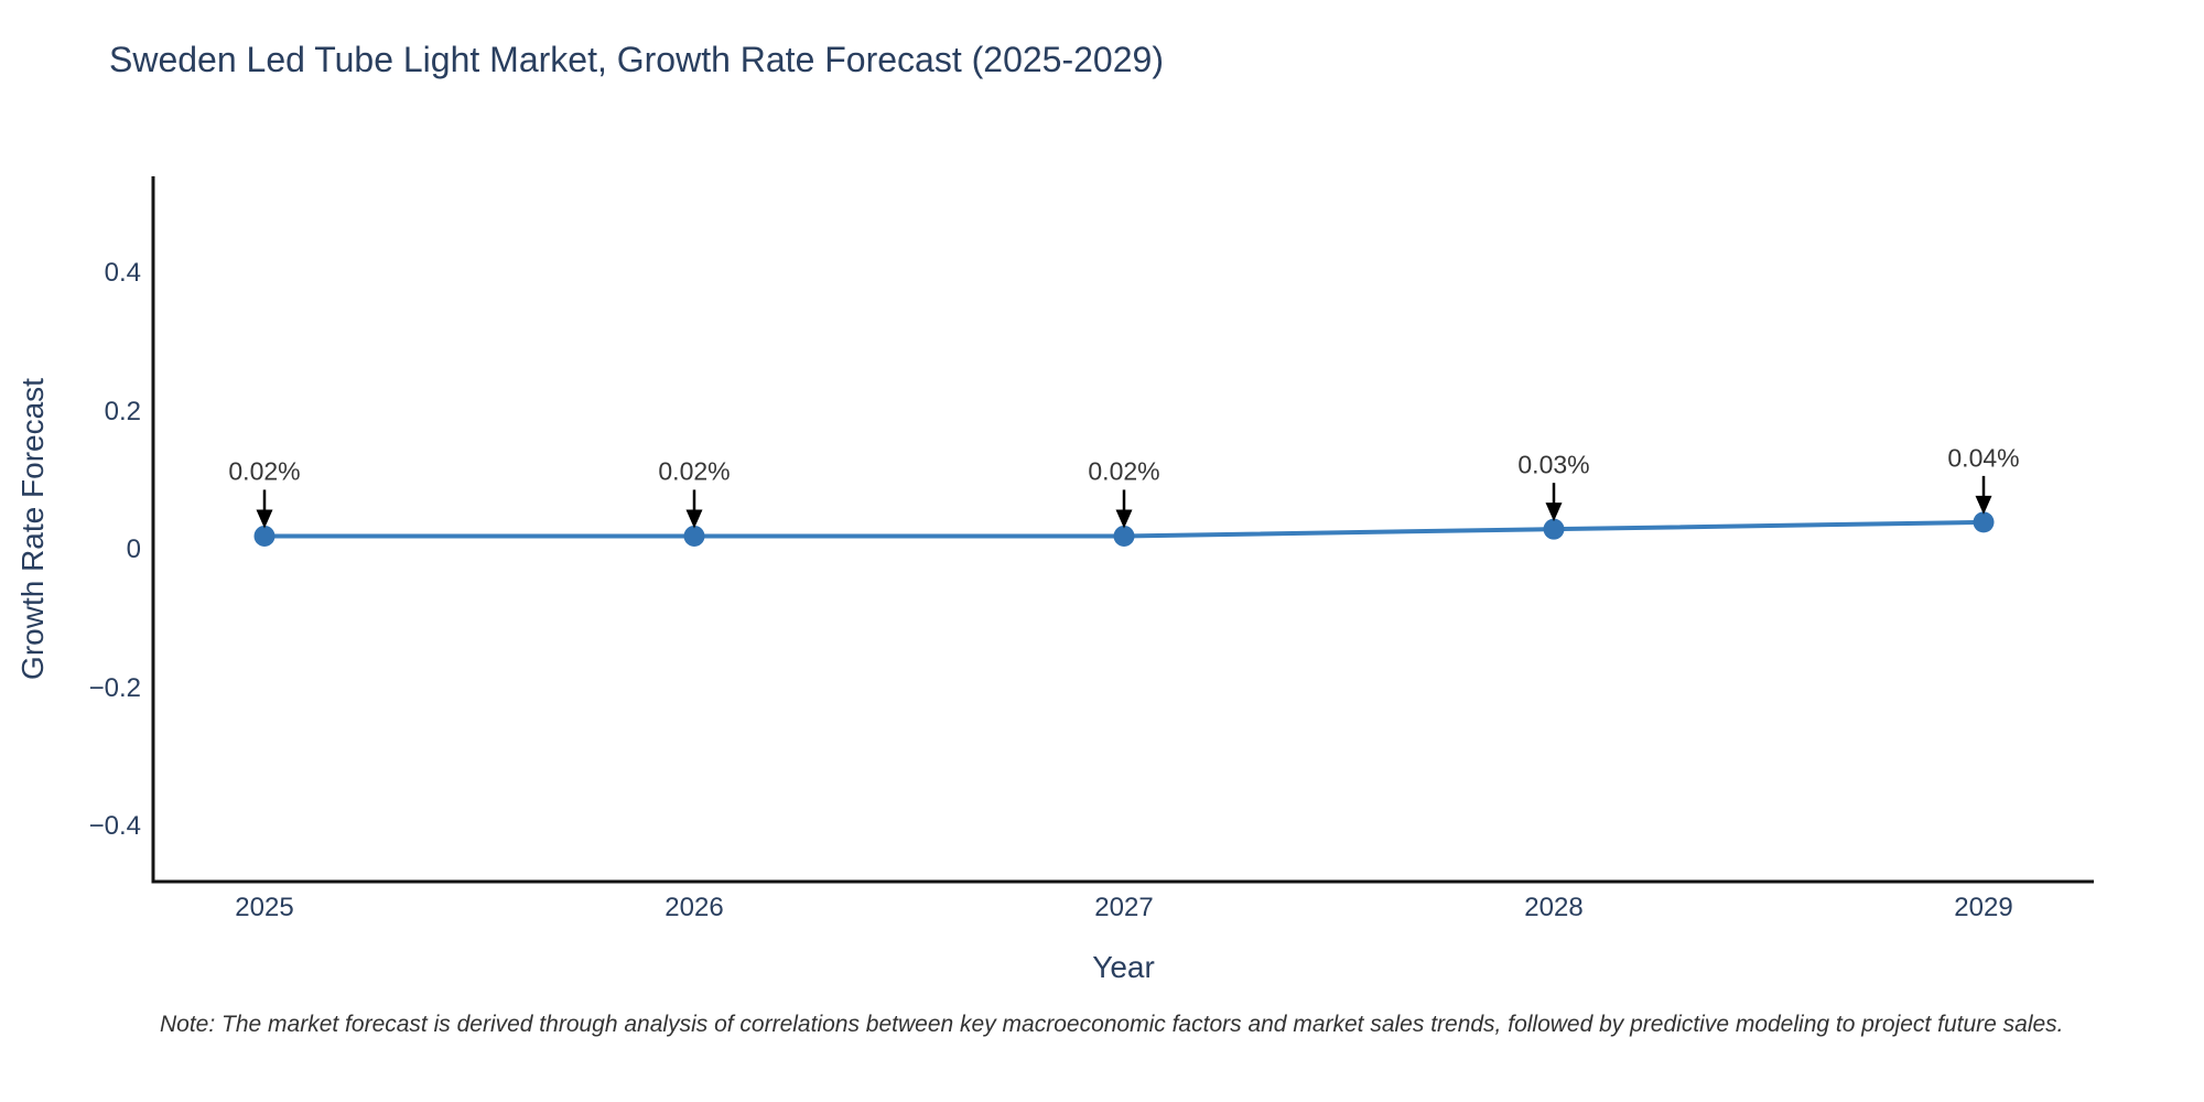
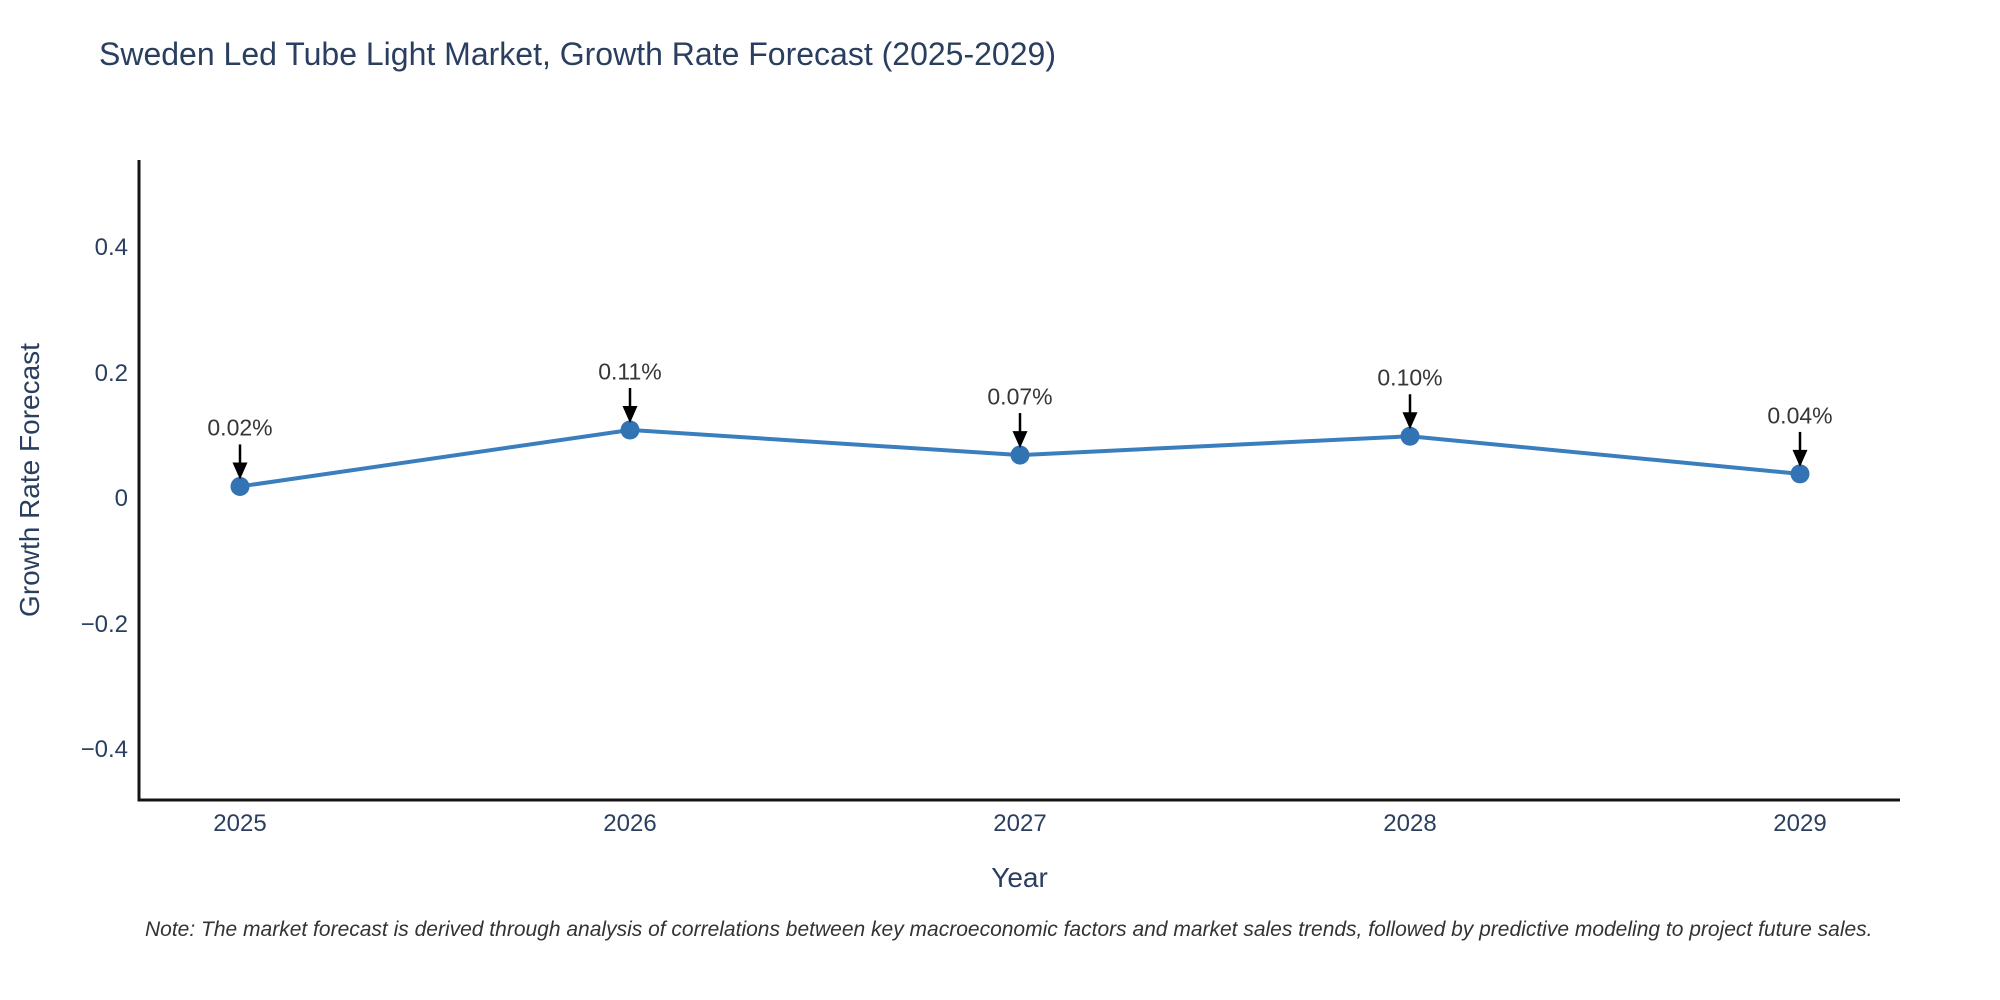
2026: 0.02% -> 0.11%
2027: 0.02% -> 0.07%
2028: 0.03% -> 0.10%
